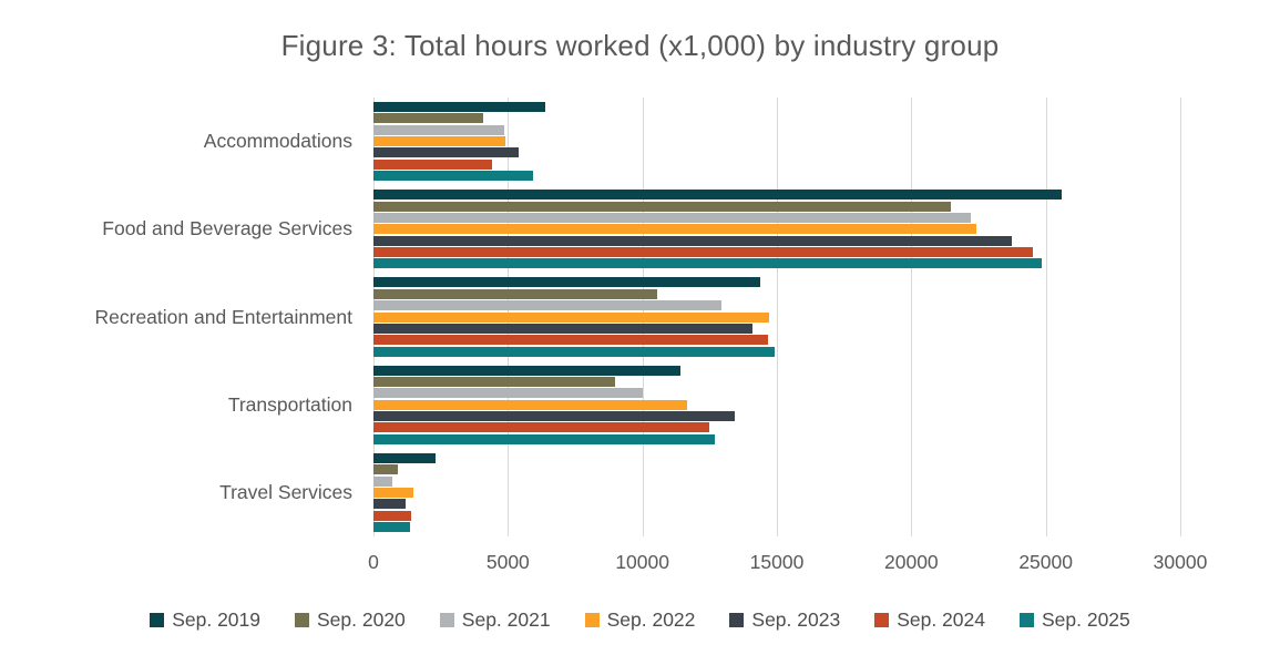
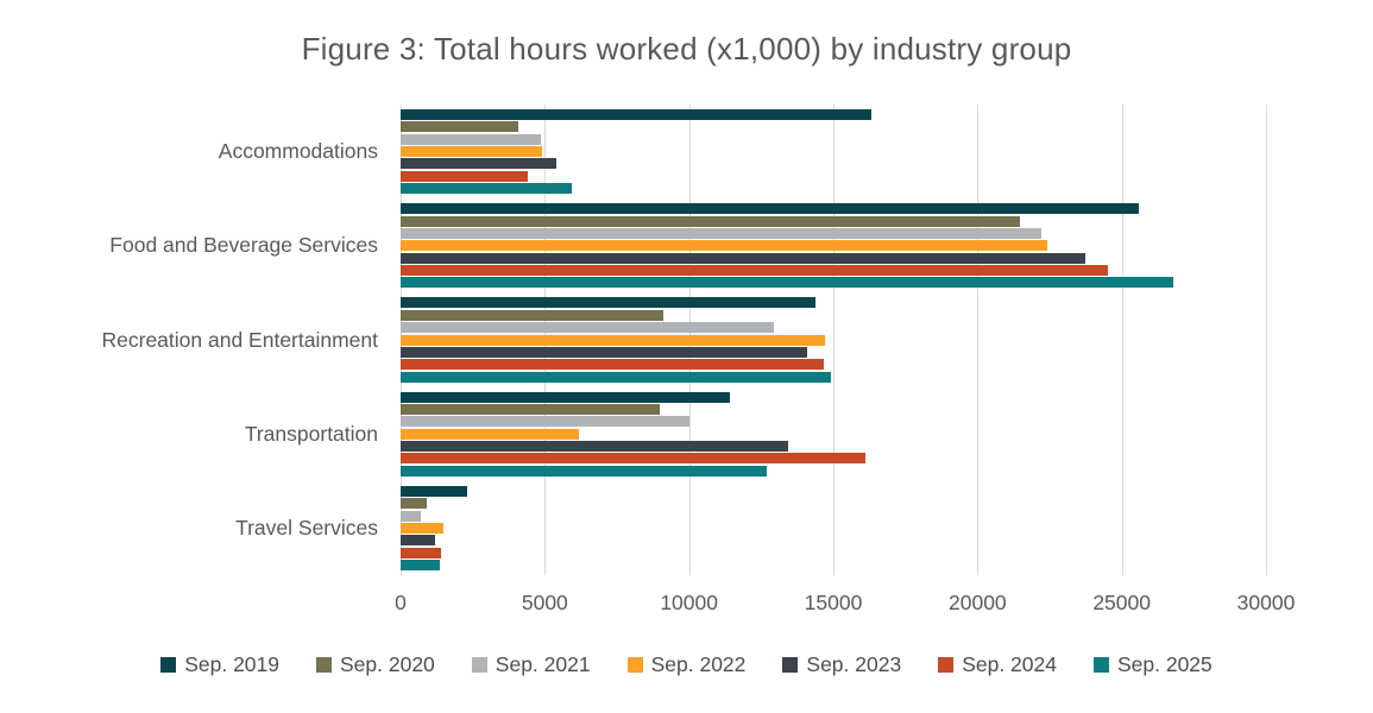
Sep. 2019/Accommodations: 6400 -> 16300
Sep. 2025/Food and Beverage Services: 24800 -> 26800
Sep. 2020/Recreation and Entertainment: 10600 -> 9100
Sep. 2022/Transportation: 11600 -> 6200
Sep. 2024/Transportation: 12500 -> 16100
